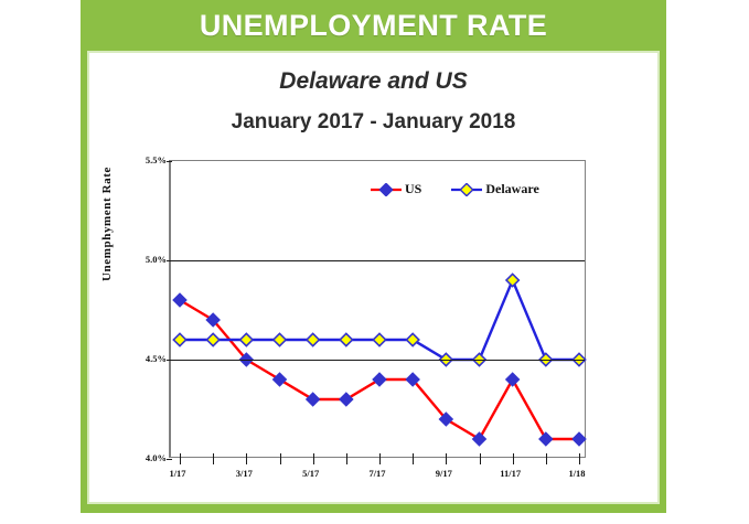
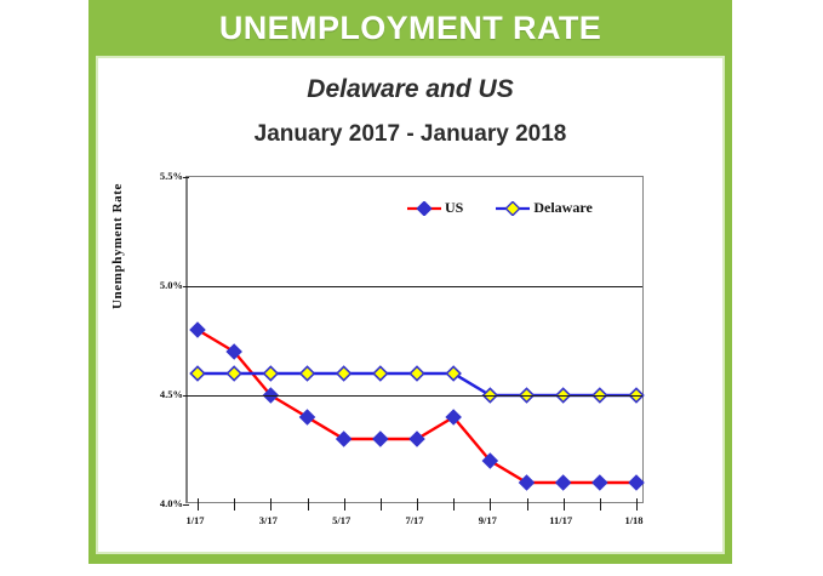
US/7/17: 4.4% -> 4.3%
US/11/17: 4.4% -> 4.1%
Delaware/11/17: 4.9% -> 4.5%
